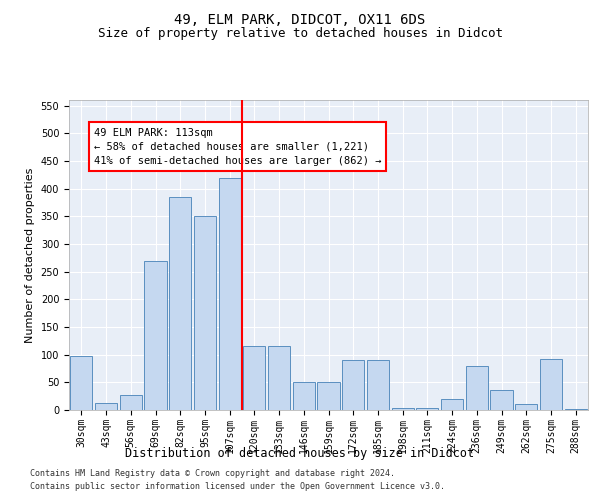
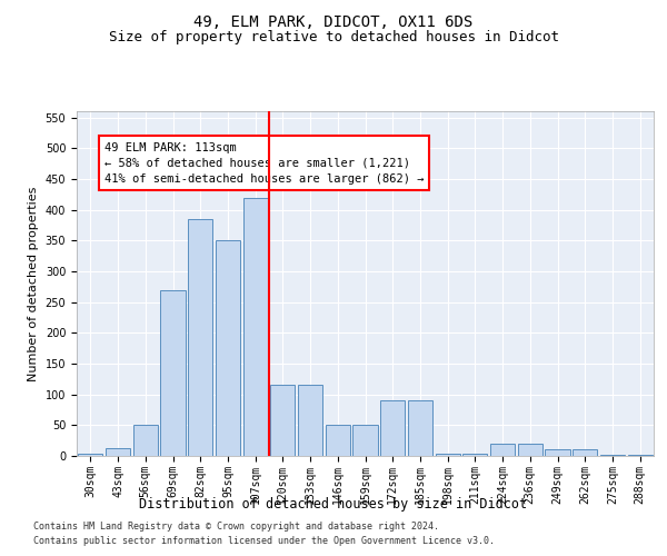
30sqm: 98 -> 3
56sqm: 28 -> 50
236sqm: 80 -> 20
249sqm: 36 -> 10
275sqm: 92 -> 2
